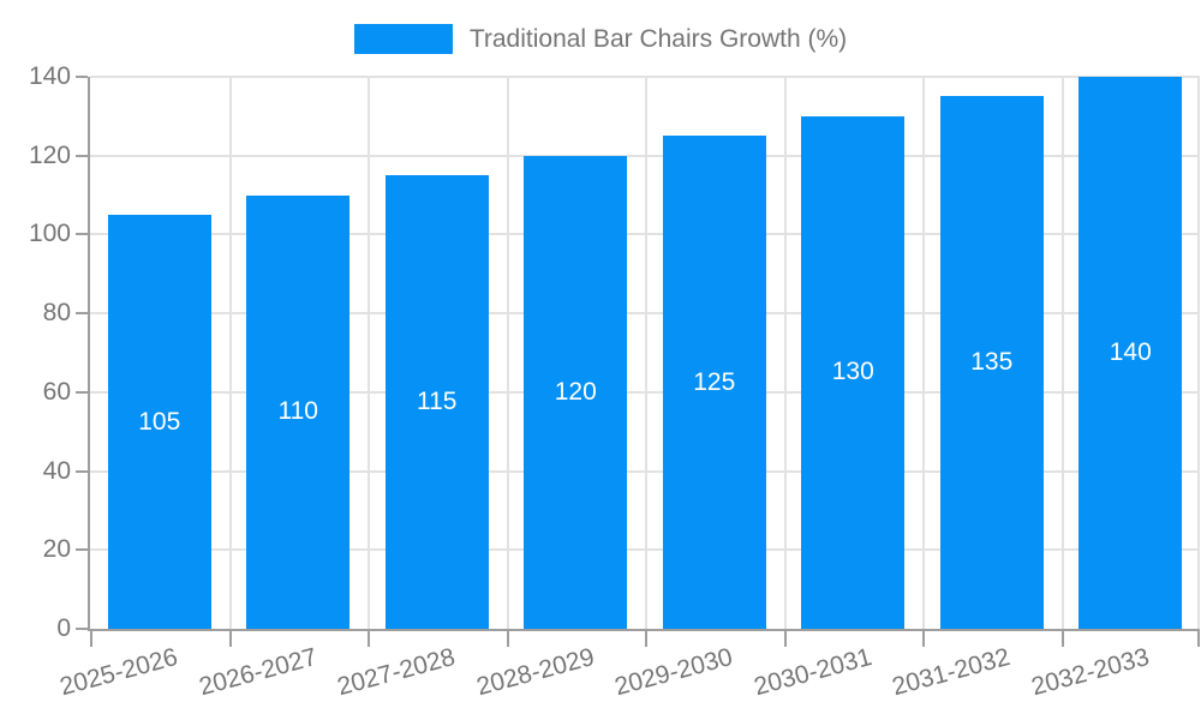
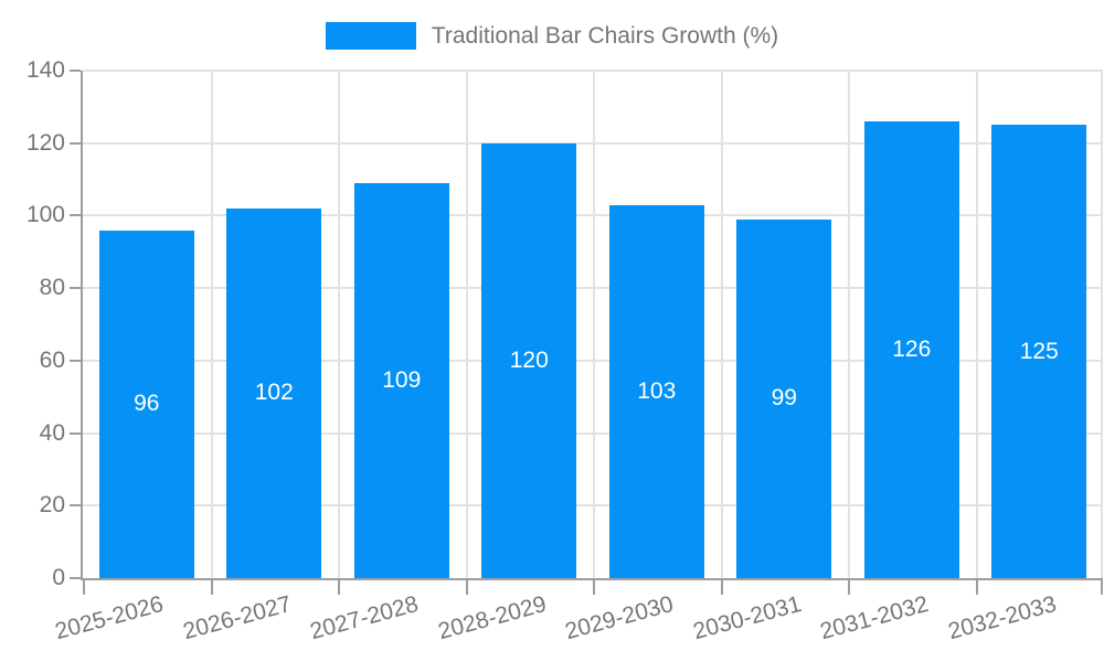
2025-2026: 105 -> 96
2026-2027: 110 -> 102
2027-2028: 115 -> 109
2029-2030: 125 -> 103
2030-2031: 130 -> 99
2031-2032: 135 -> 126
2032-2033: 140 -> 125
